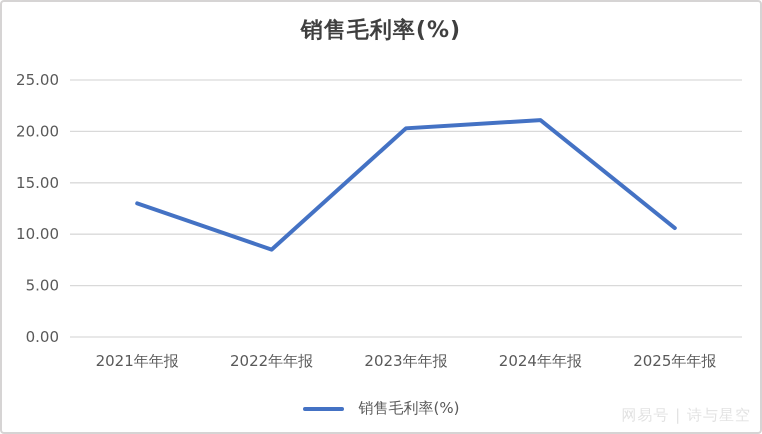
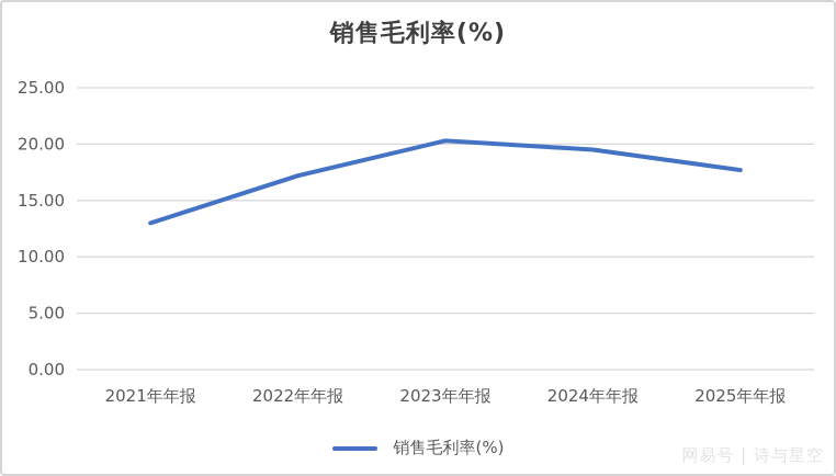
2022年年报: 8.5 -> 17.2
2024年年报: 21.1 -> 19.5
2025年年报: 10.6 -> 17.7
